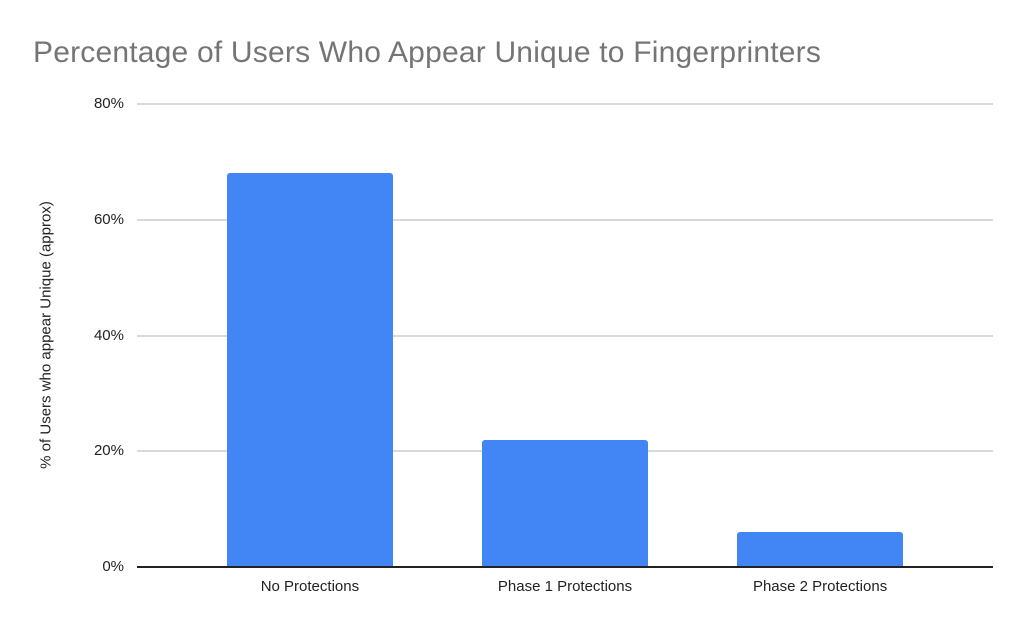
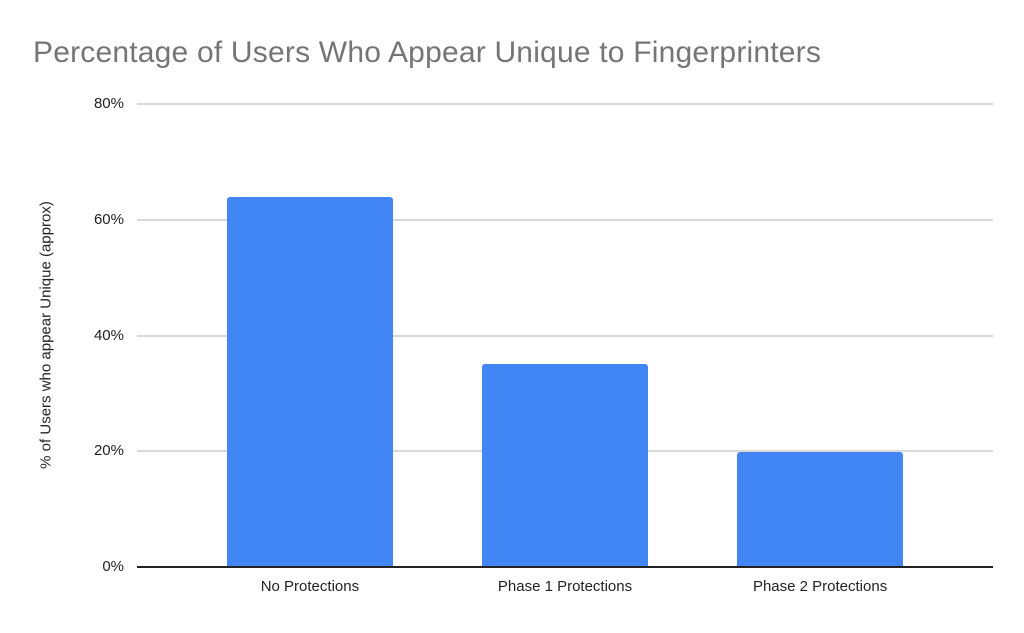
No Protections: 68% -> 64%
Phase 1 Protections: 22% -> 35%
Phase 2 Protections: 6% -> 20%
